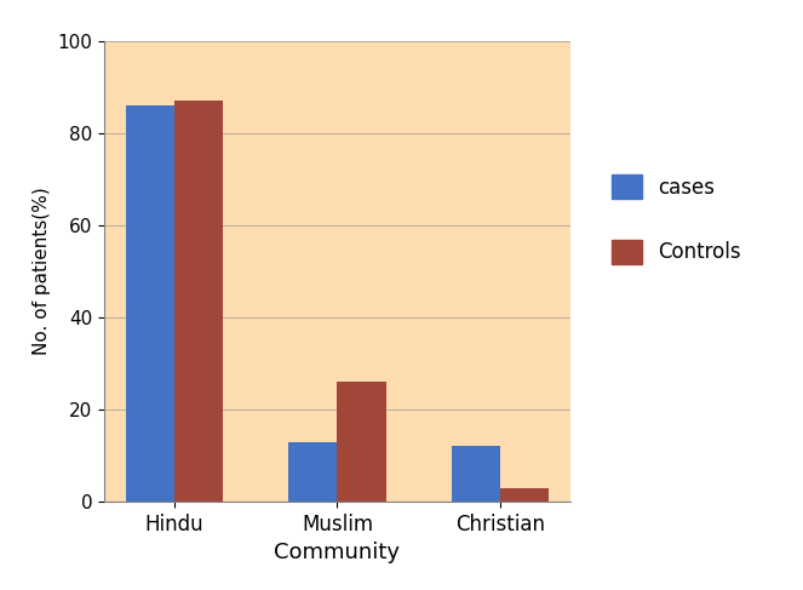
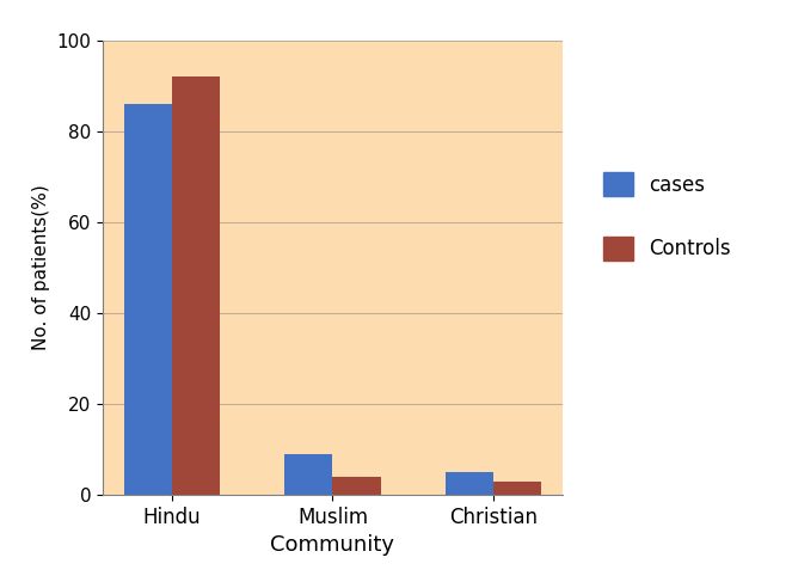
Controls/Hindu: 87 -> 92
cases/Muslim: 13 -> 9
Controls/Muslim: 26 -> 4
cases/Christian: 12 -> 5
